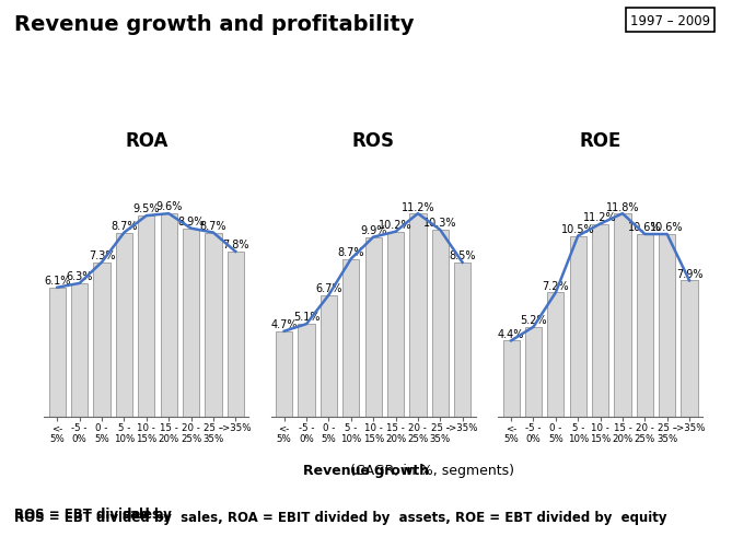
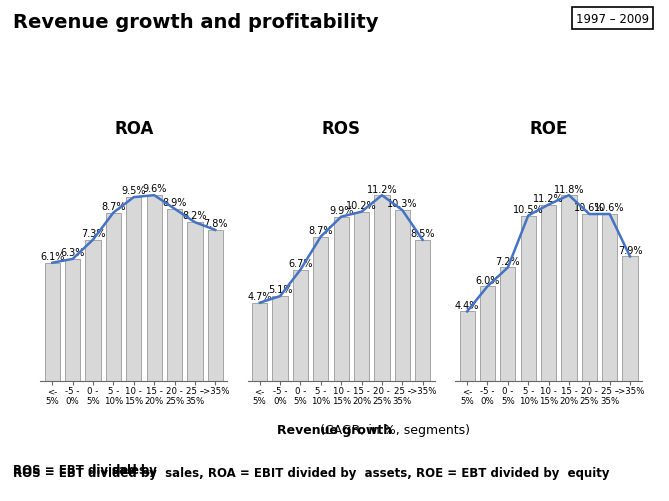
ROA/25 - 35%: 8.7% -> 8.2%
ROE/-5 - 0%: 5.2% -> 6.0%
